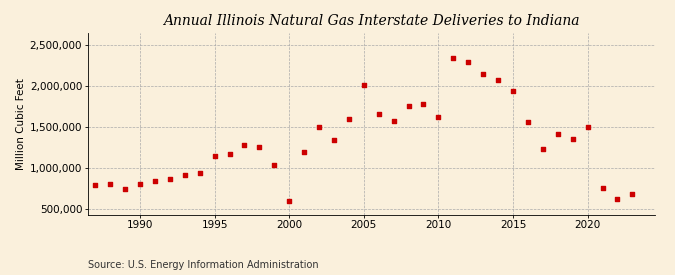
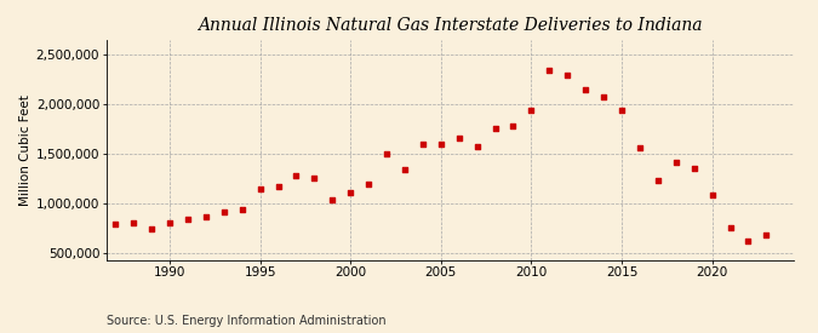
2000: 600,000 -> 1,110,000
2005: 2,020,000 -> 1,600,000
2010: 1,620,000 -> 1,940,000
2020: 1,500,000 -> 1,090,000
